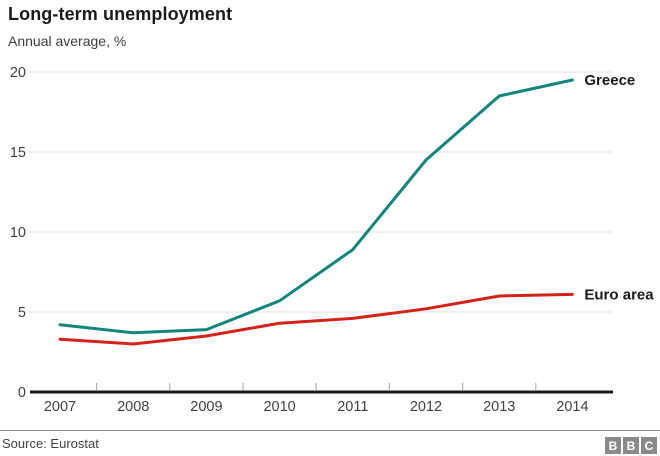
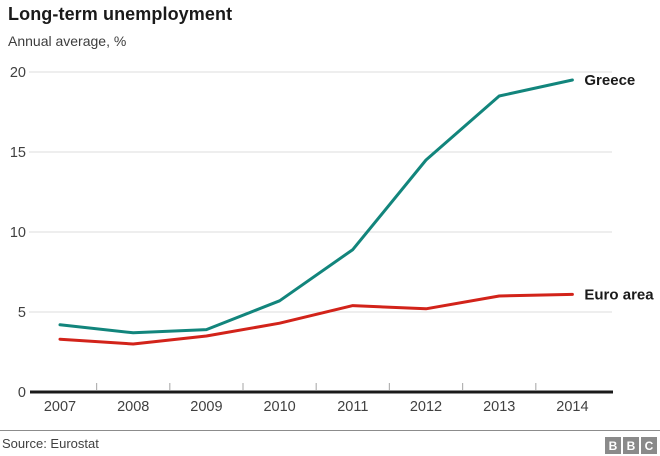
Euro area/2011: 4.6 -> 5.4
